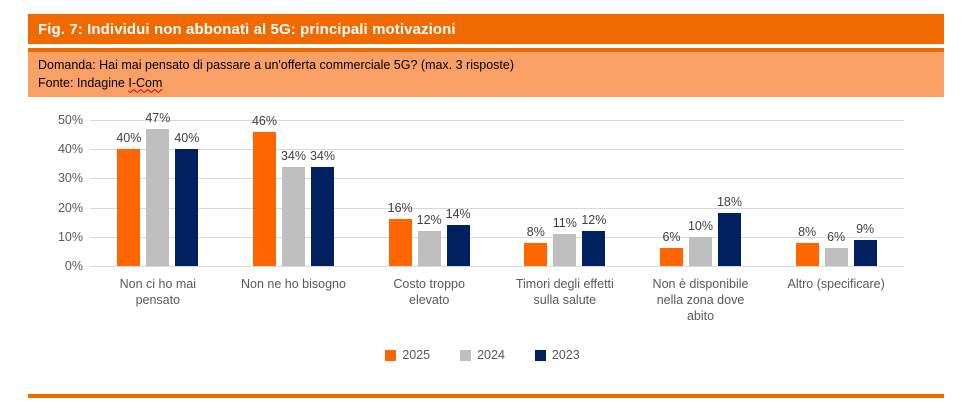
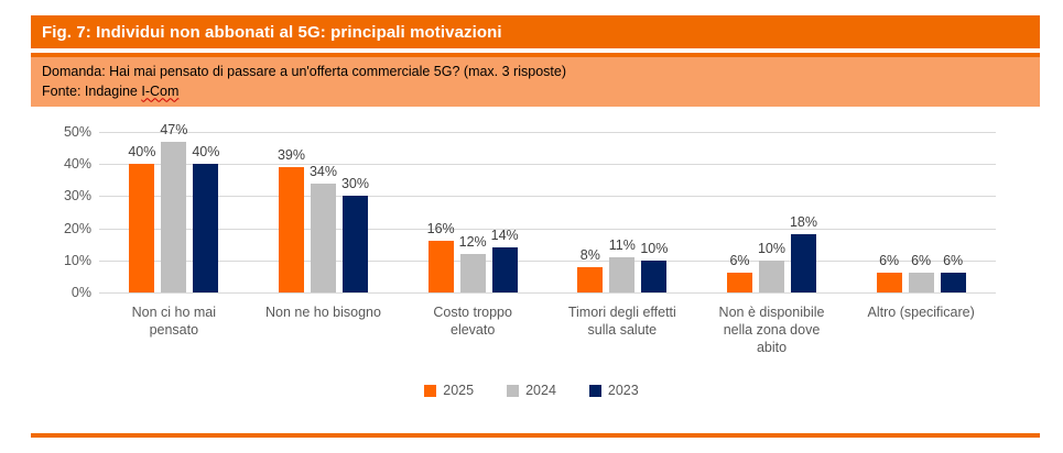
2025/Non ne ho bisogno: 46% -> 39%
2023/Non ne ho bisogno: 34% -> 30%
2023/Timori degli effetti sulla salute: 12% -> 10%
2025/Altro (specificare): 8% -> 6%
2023/Altro (specificare): 9% -> 6%
